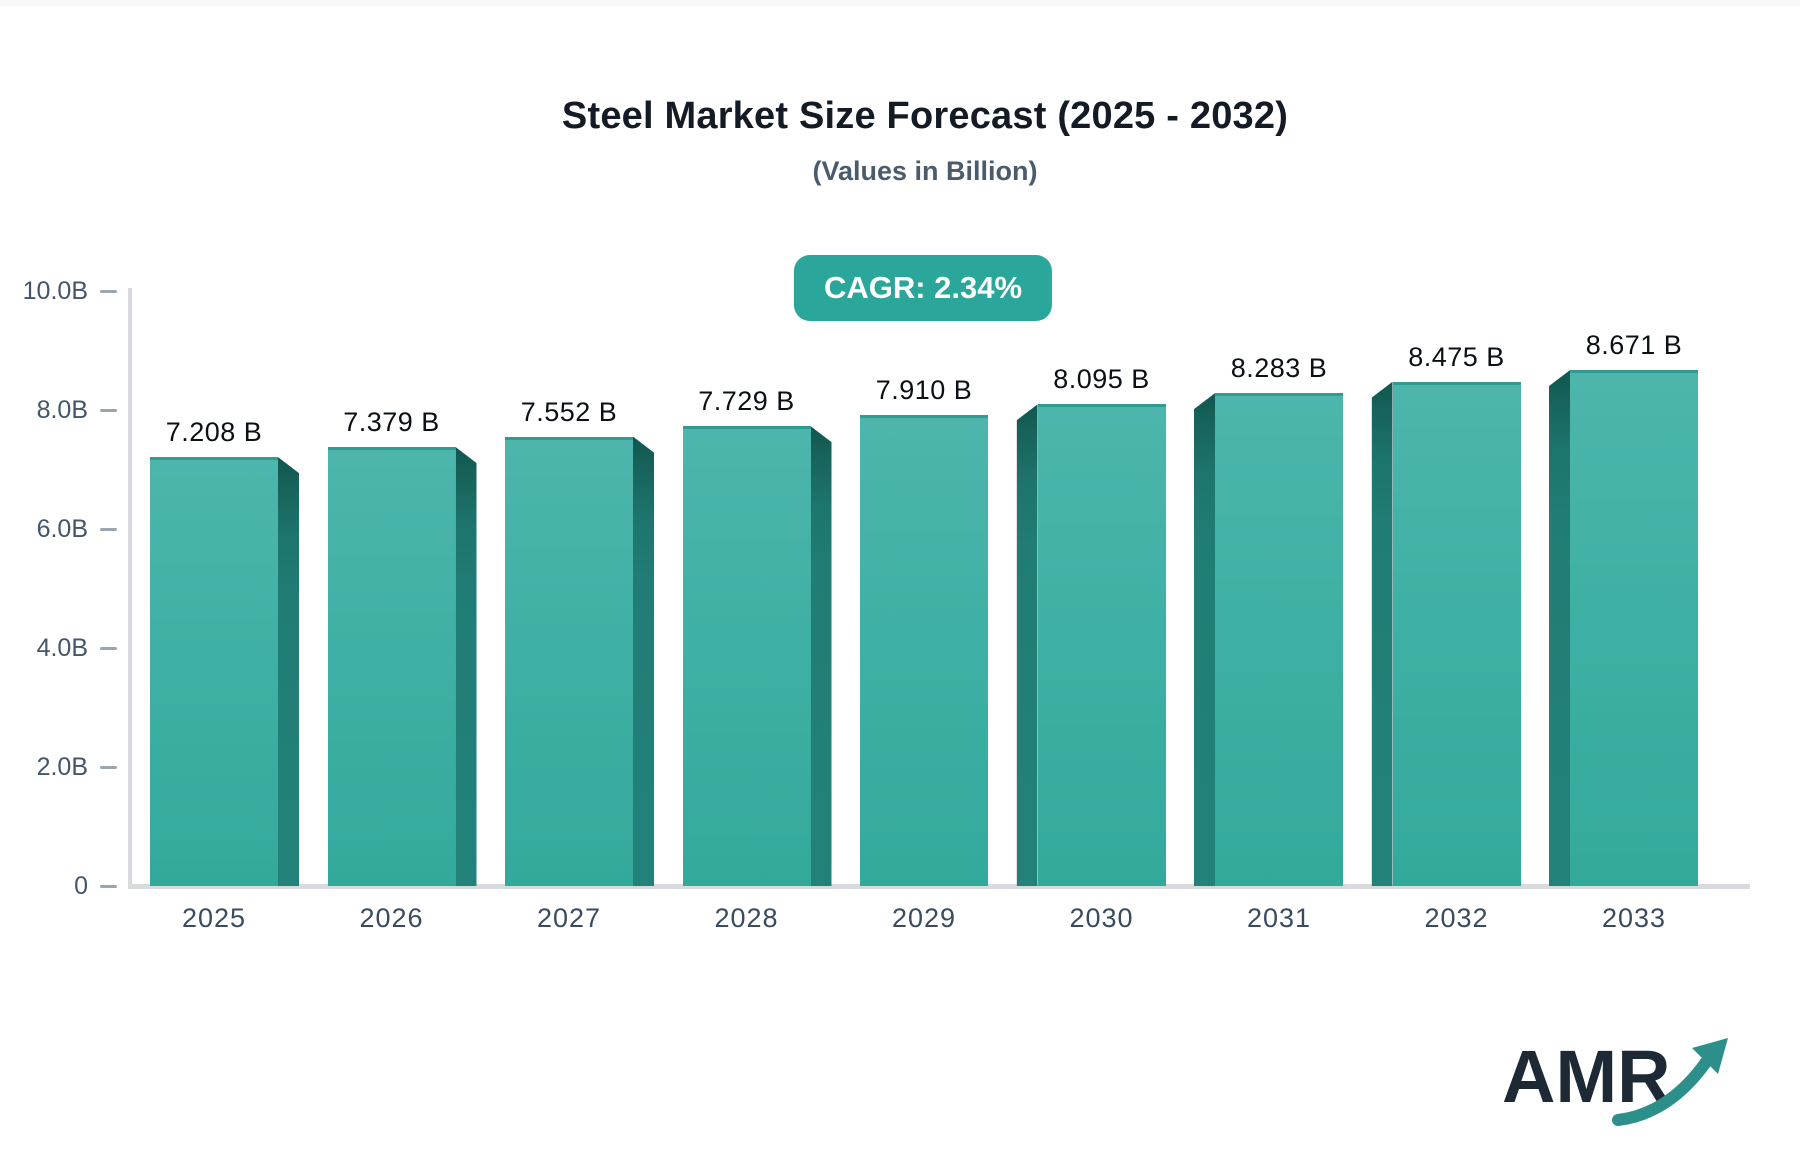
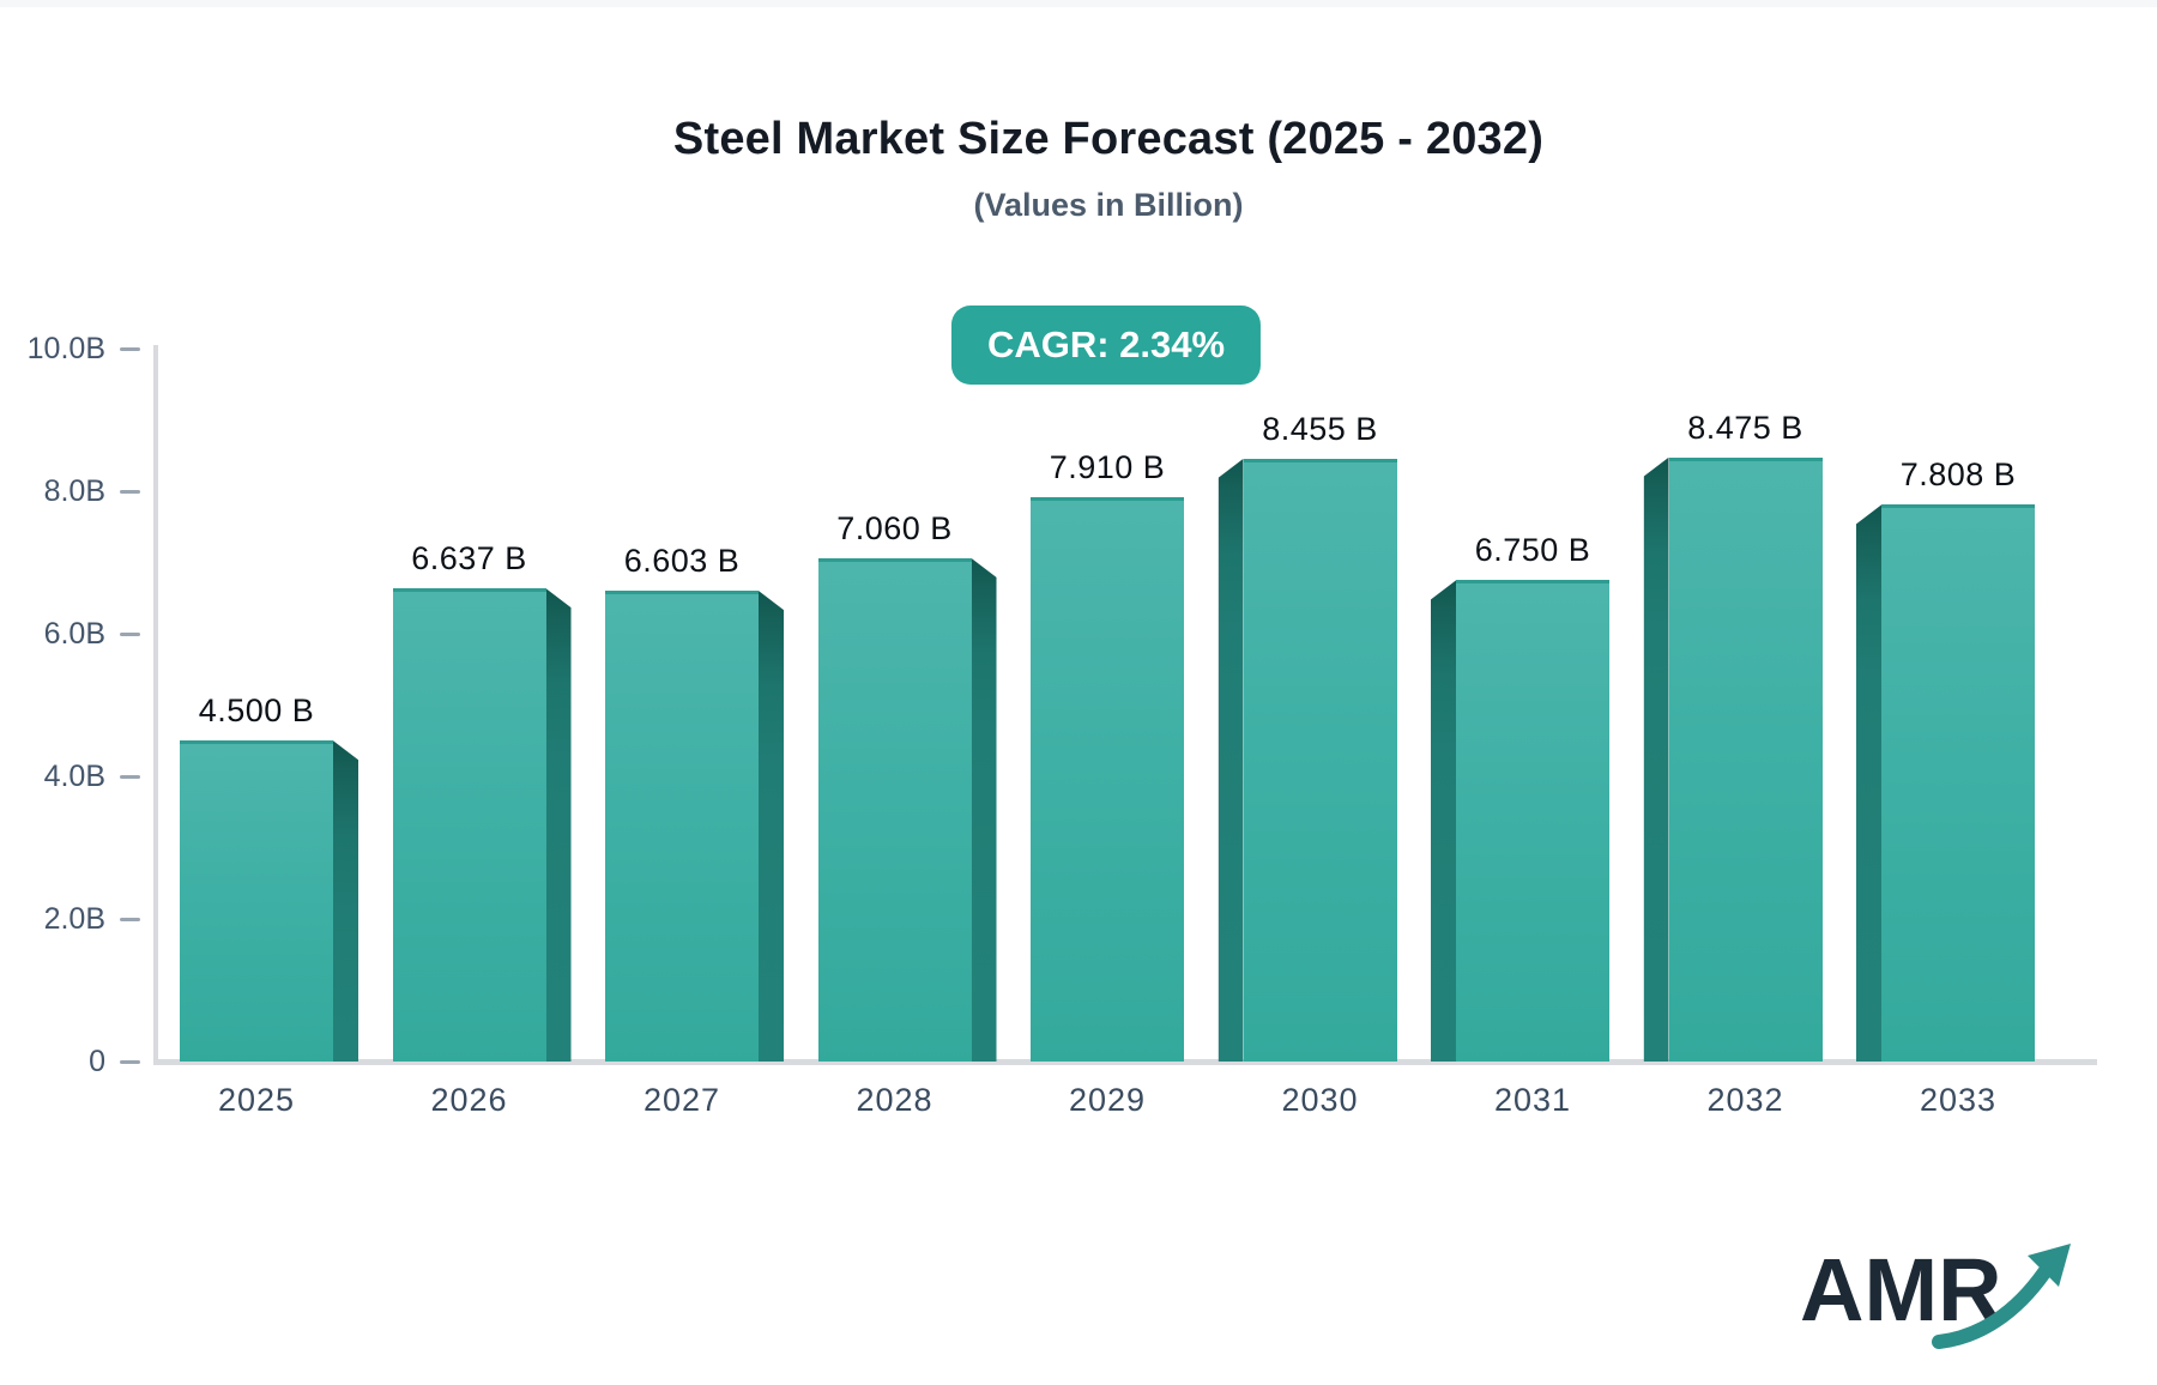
2025: 7.208 -> 4.500
2026: 7.379 -> 6.637
2027: 7.552 -> 6.603
2028: 7.729 -> 7.060
2030: 8.095 -> 8.455
2031: 8.283 -> 6.750
2033: 8.671 -> 7.808
